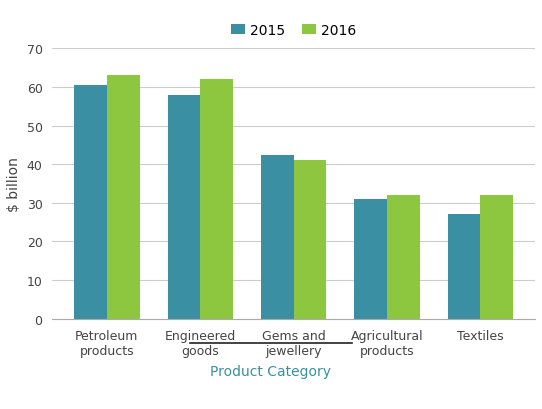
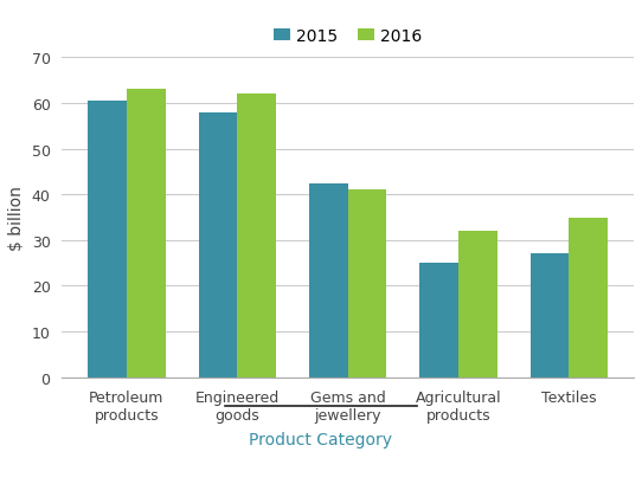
2015/Agricultural products: 31.0 -> 25.0
2016/Textiles: 32 -> 35
